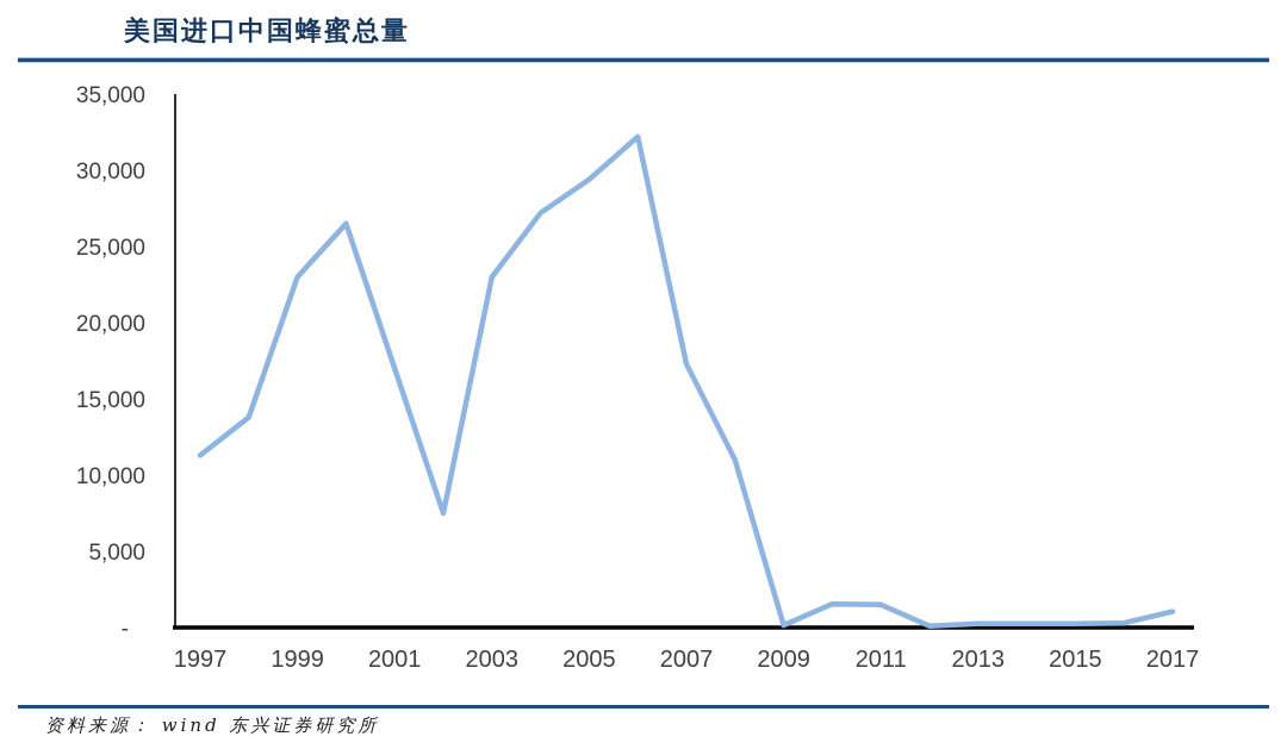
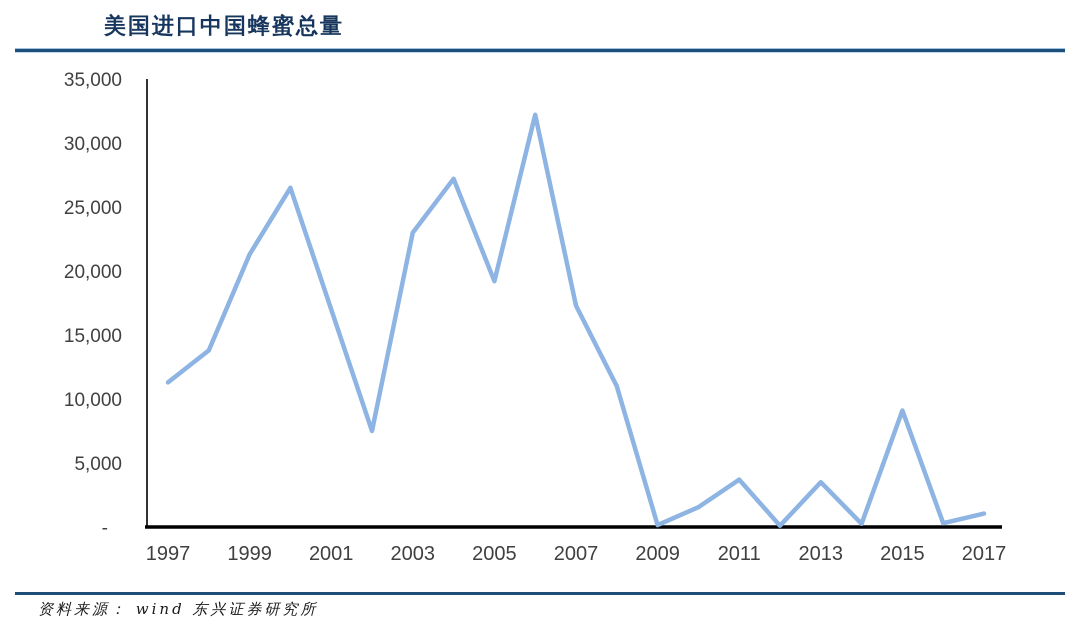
1999: 23000 -> 21300
2005: 29400 -> 19200
2011: 1500 -> 3700
2013: 200 -> 3500
2015: 200 -> 9100
